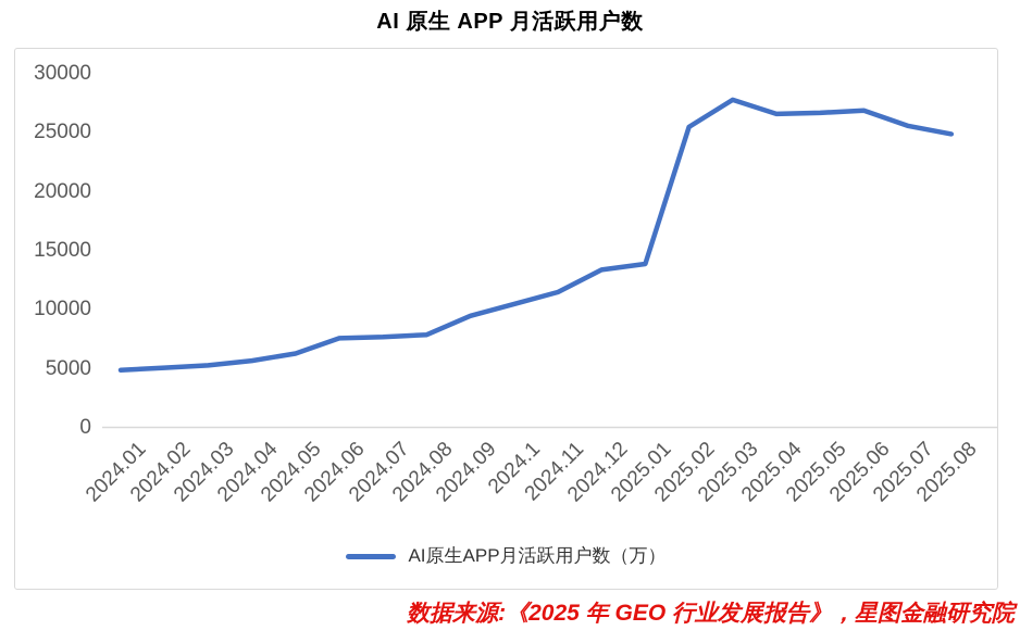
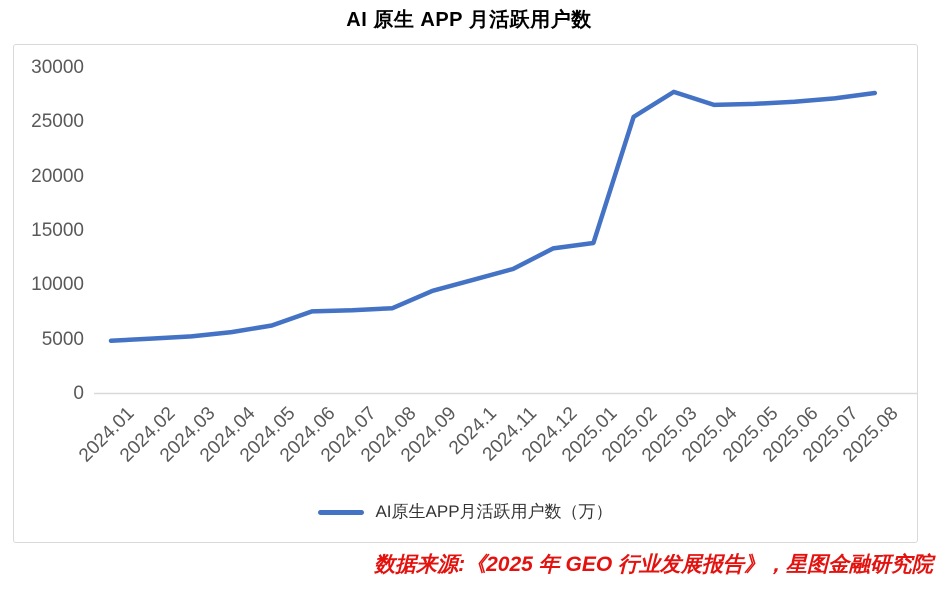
2025.07: 25600 -> 27200
2025.08: 24900 -> 27700
